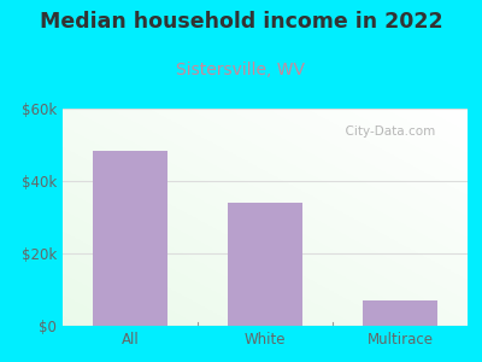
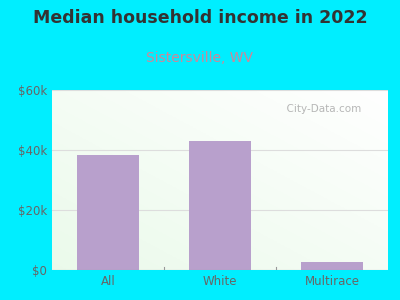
All: $48.5k -> $38.5k
White: $34.0k -> $43.0k
Multirace: $7.0k -> $2.8k
